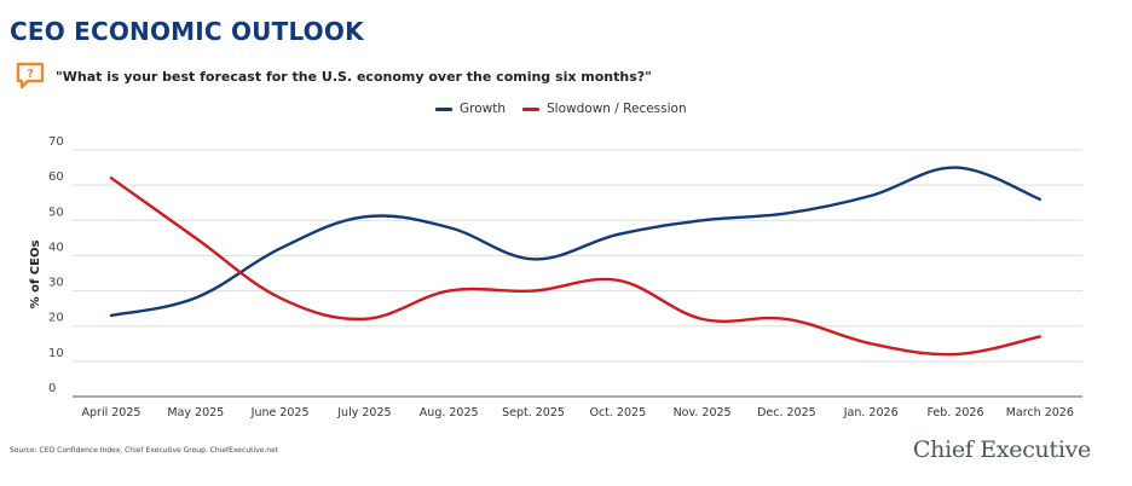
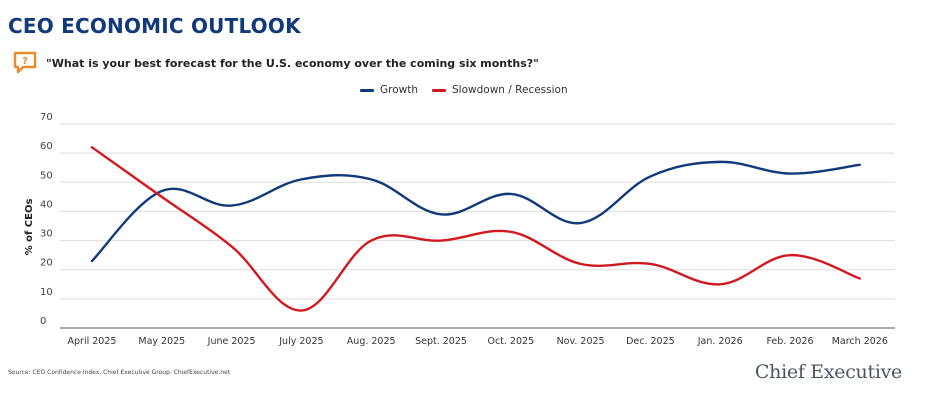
Growth/May 2025: 28 -> 47
Slowdown / Recession/July 2025: 22 -> 6
Growth/Aug. 2025: 48 -> 51
Growth/Nov. 2025: 50 -> 36
Growth/Feb. 2026: 65 -> 53
Slowdown / Recession/Feb. 2026: 12 -> 25
